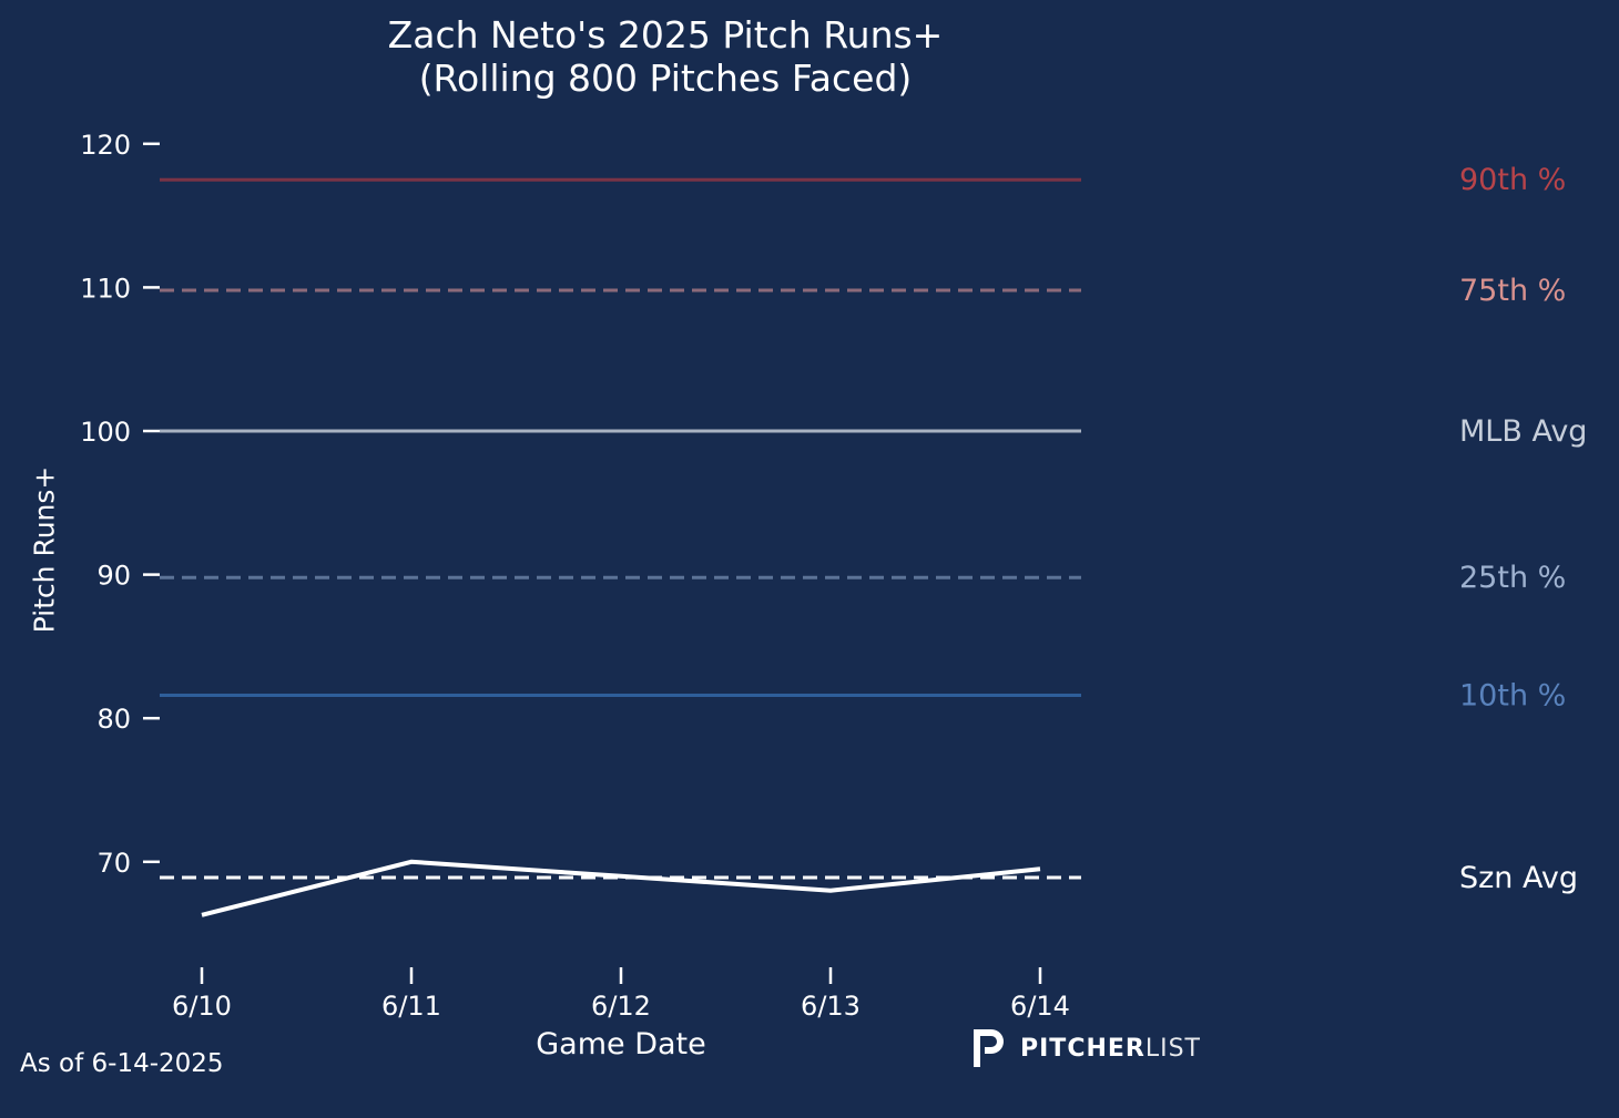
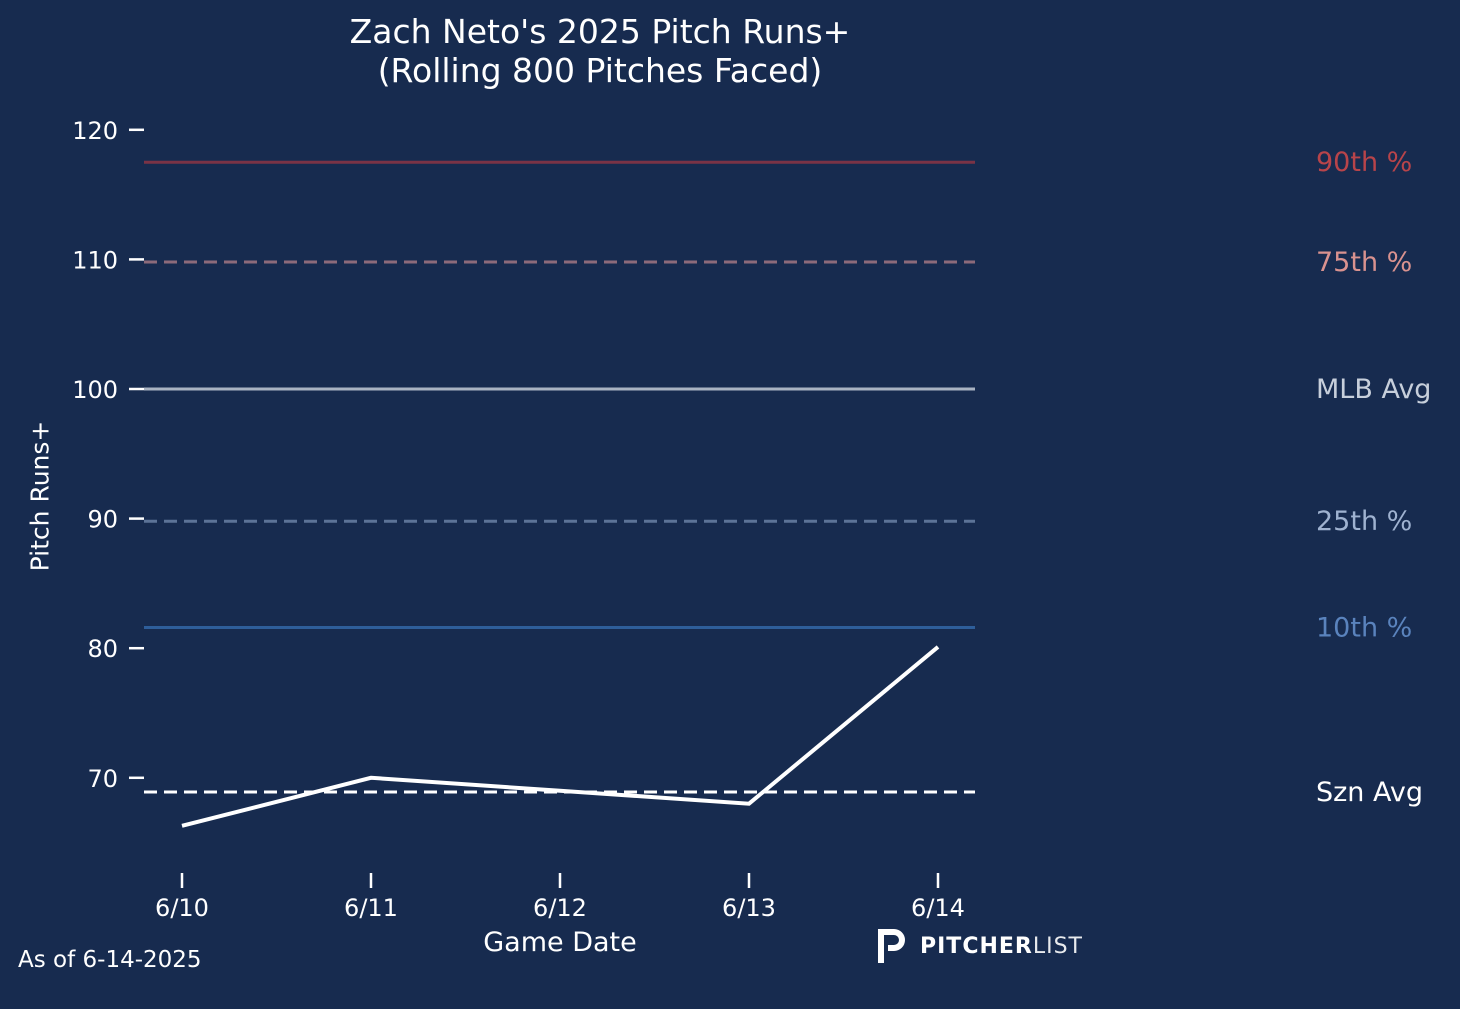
6/14: 69.5 -> 80.1
